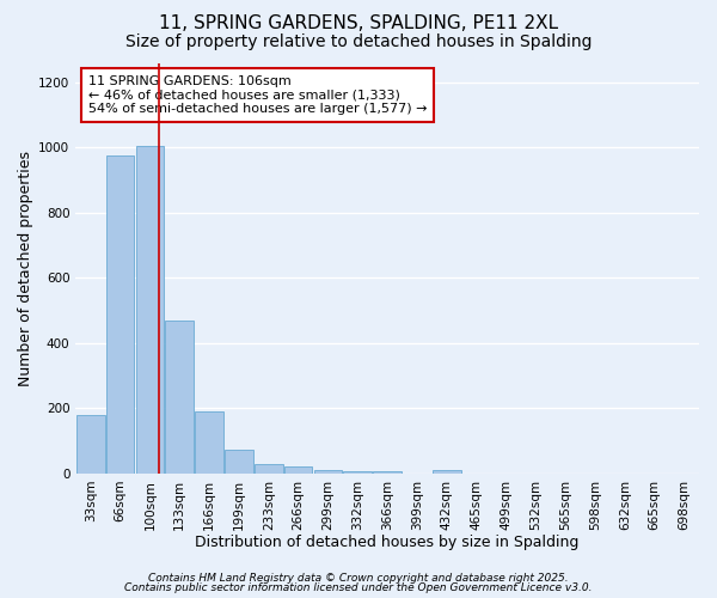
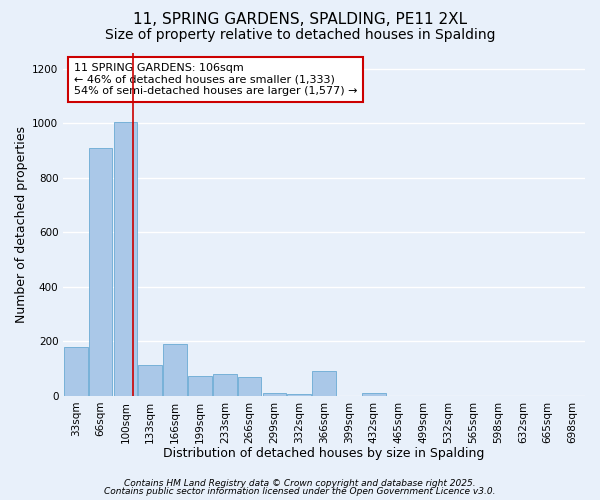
66sqm: 975 -> 910
133sqm: 470 -> 115
233sqm: 28 -> 80
266sqm: 20 -> 70
366sqm: 5 -> 90
